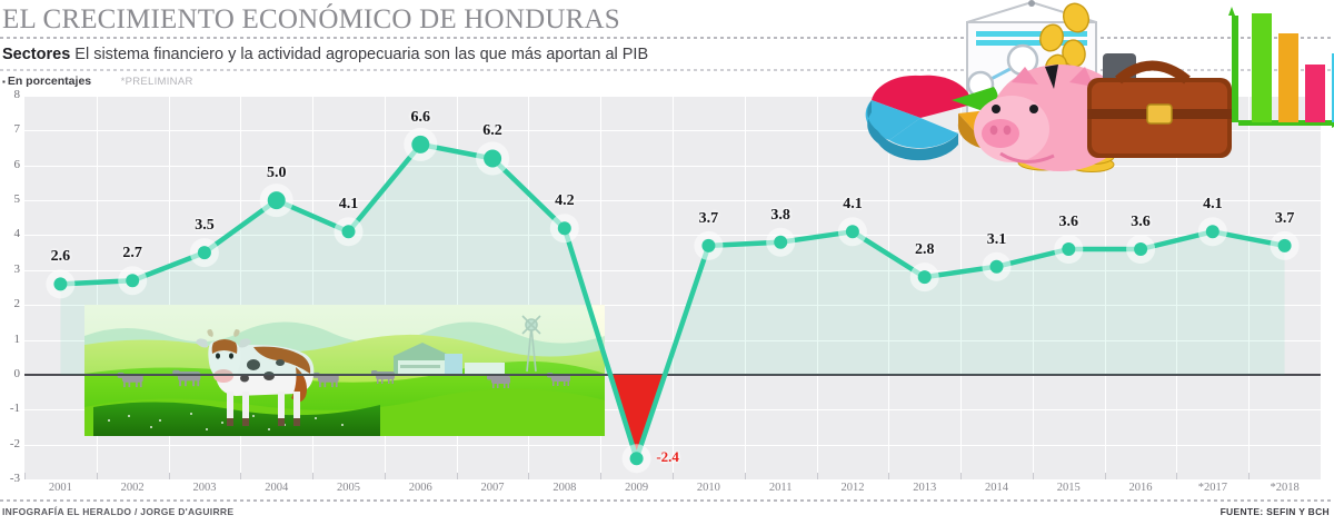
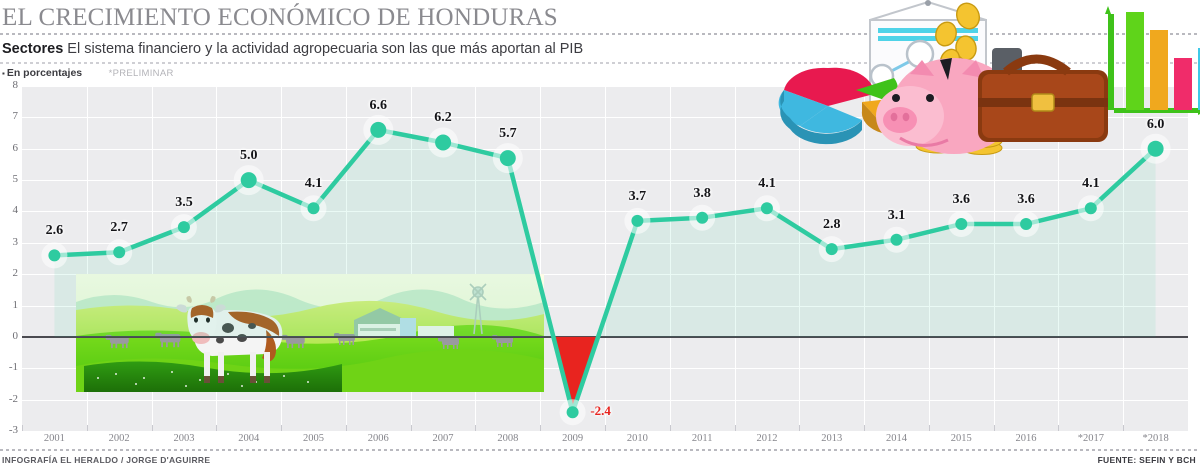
2008: 4.2 -> 5.7
*2018: 3.7 -> 6.0
